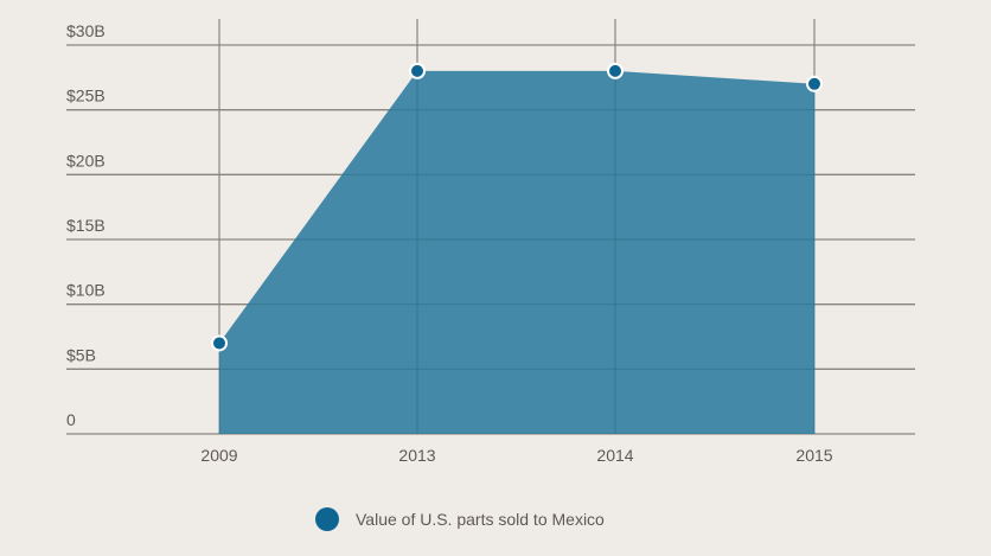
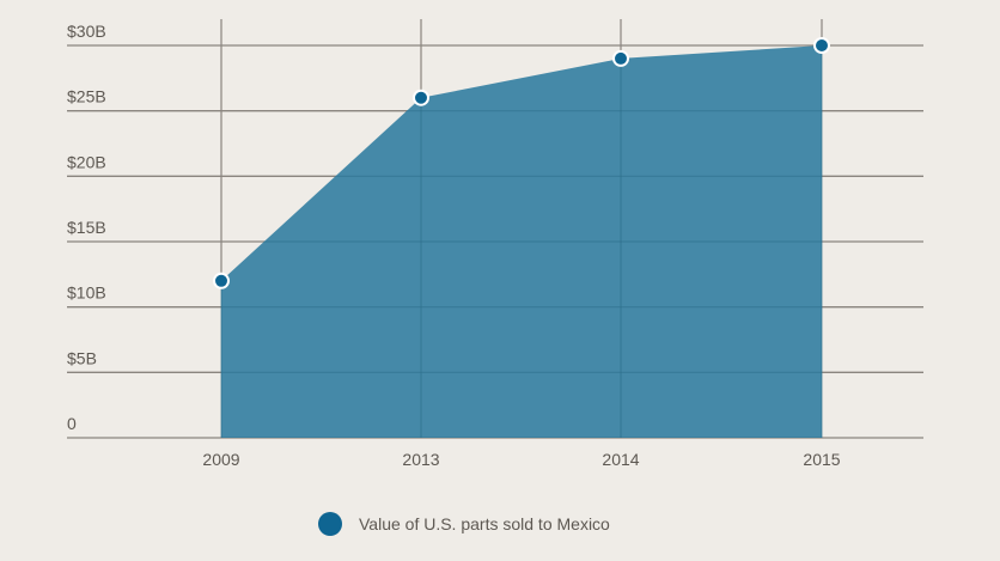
2009: $7B -> $12B
2013: $28B -> $26B
2014: $28B -> $29B
2015: $27B -> $30B
